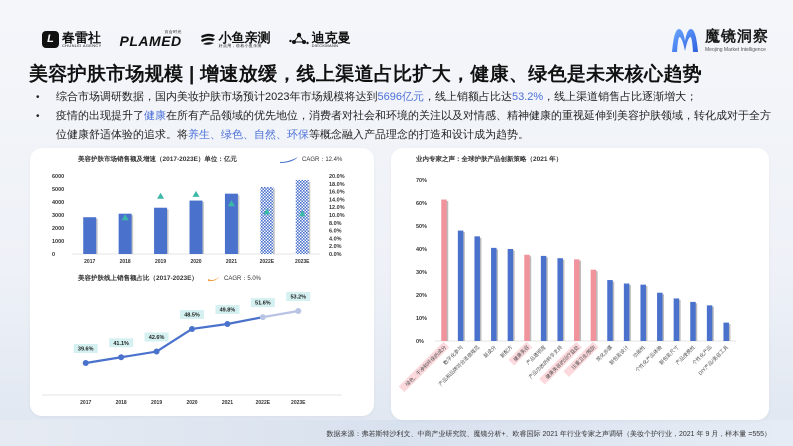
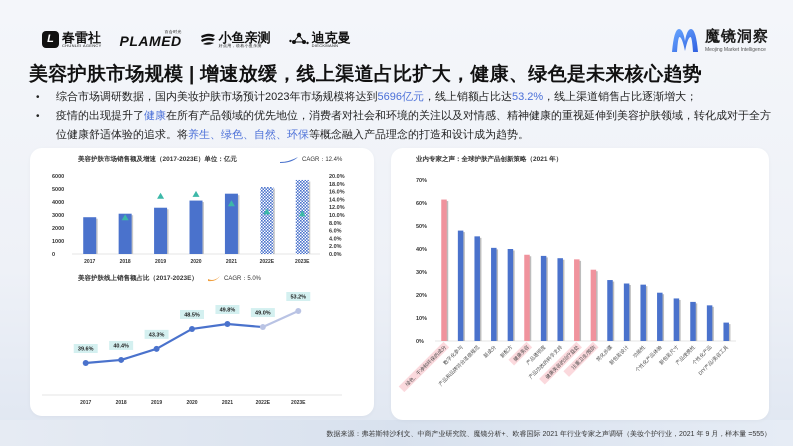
美容护肤线上销售额占比（2017-2023E）/2018: 41.1% -> 40.4%
美容护肤线上销售额占比（2017-2023E）/2019: 42.6% -> 43.3%
美容护肤线上销售额占比（2017-2023E）/2022E: 51.6% -> 49.0%
